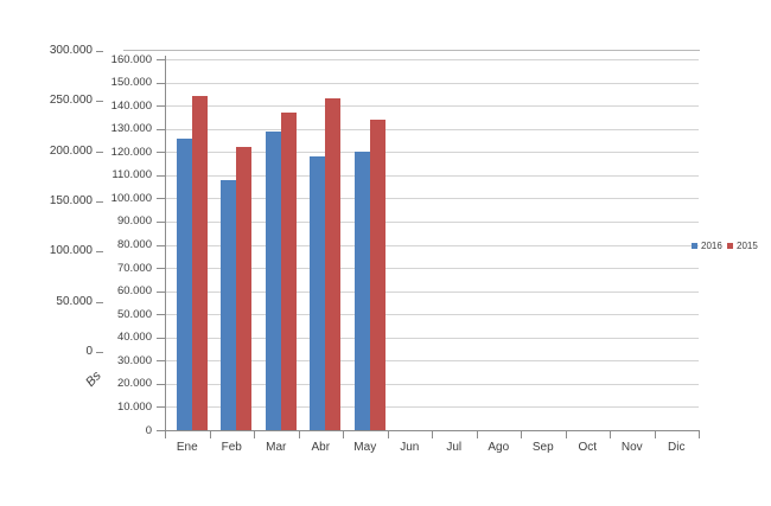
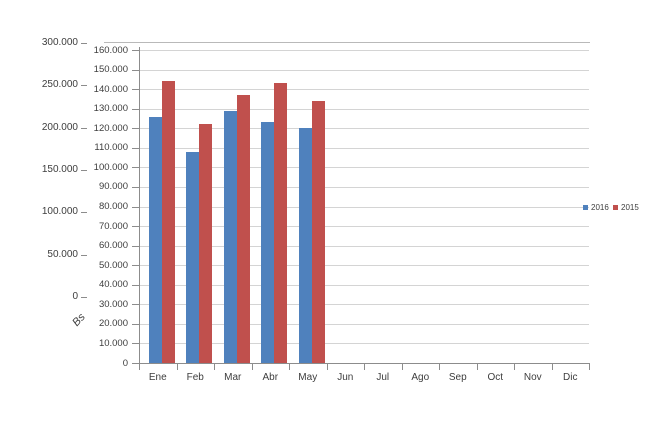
2016/Abr: 118000 -> 123000
